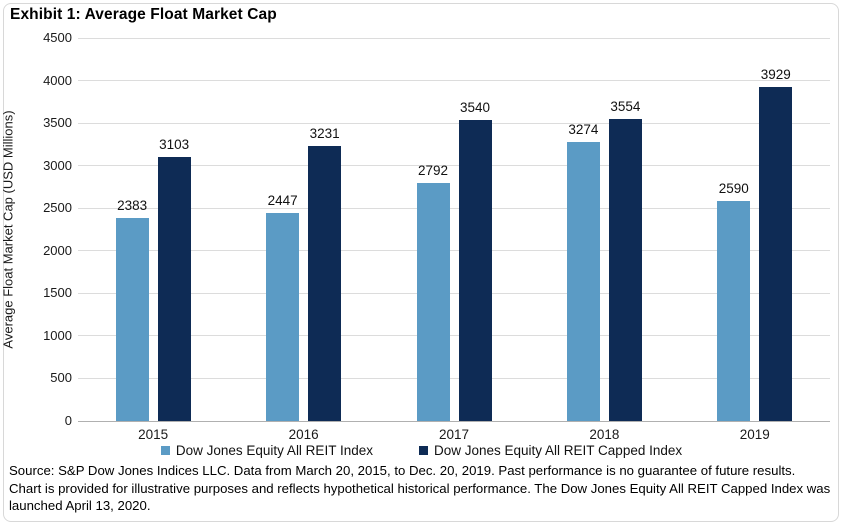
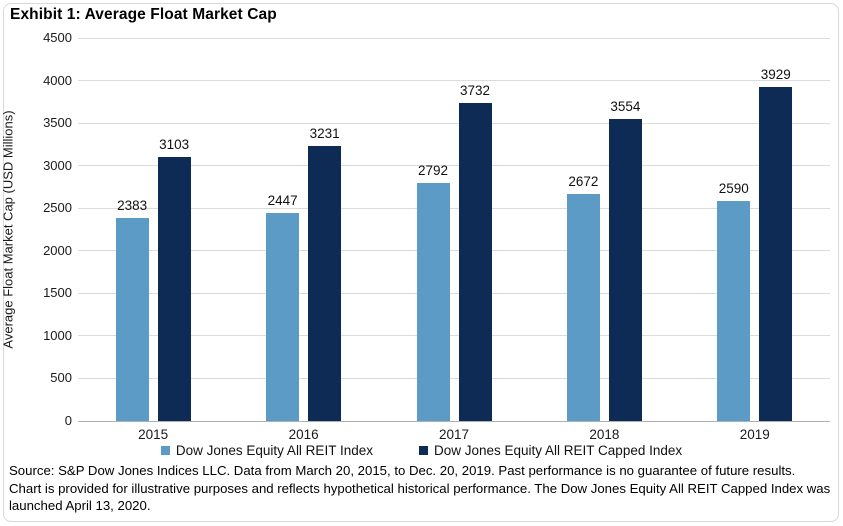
Dow Jones Equity All REIT Capped Index/2017: 3540 -> 3732
Dow Jones Equity All REIT Index/2018: 3274 -> 2672
